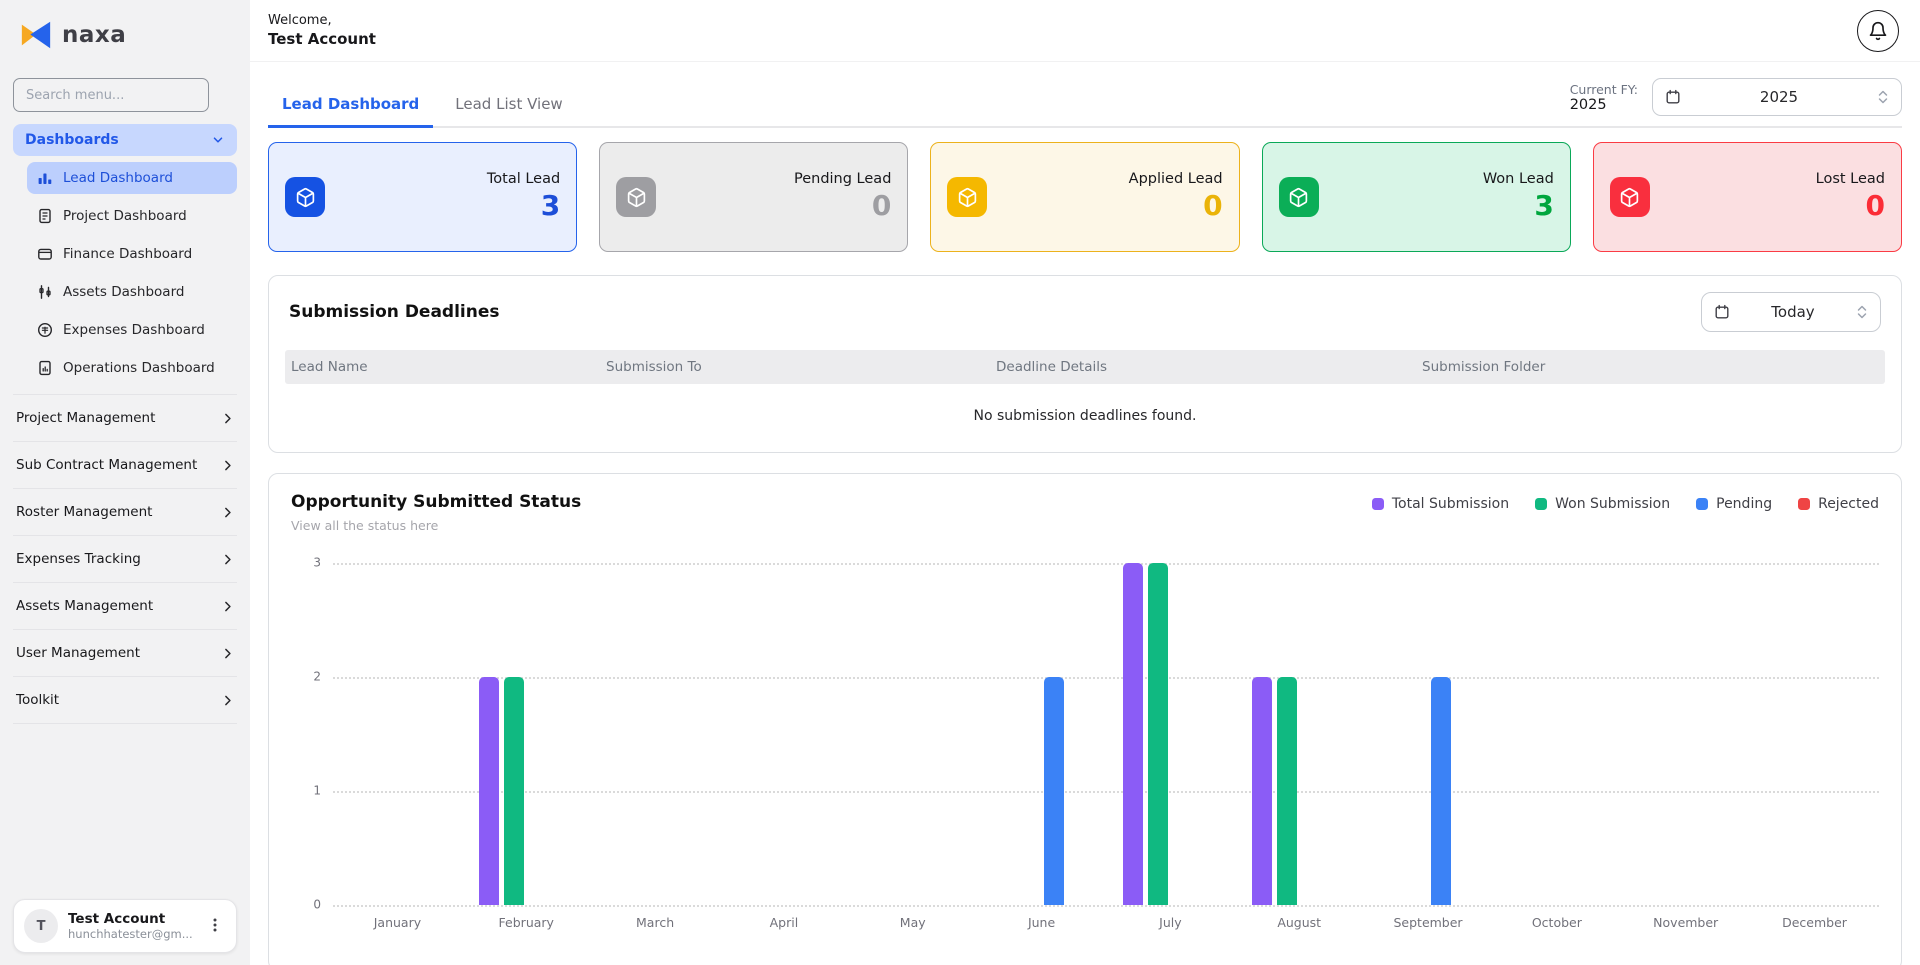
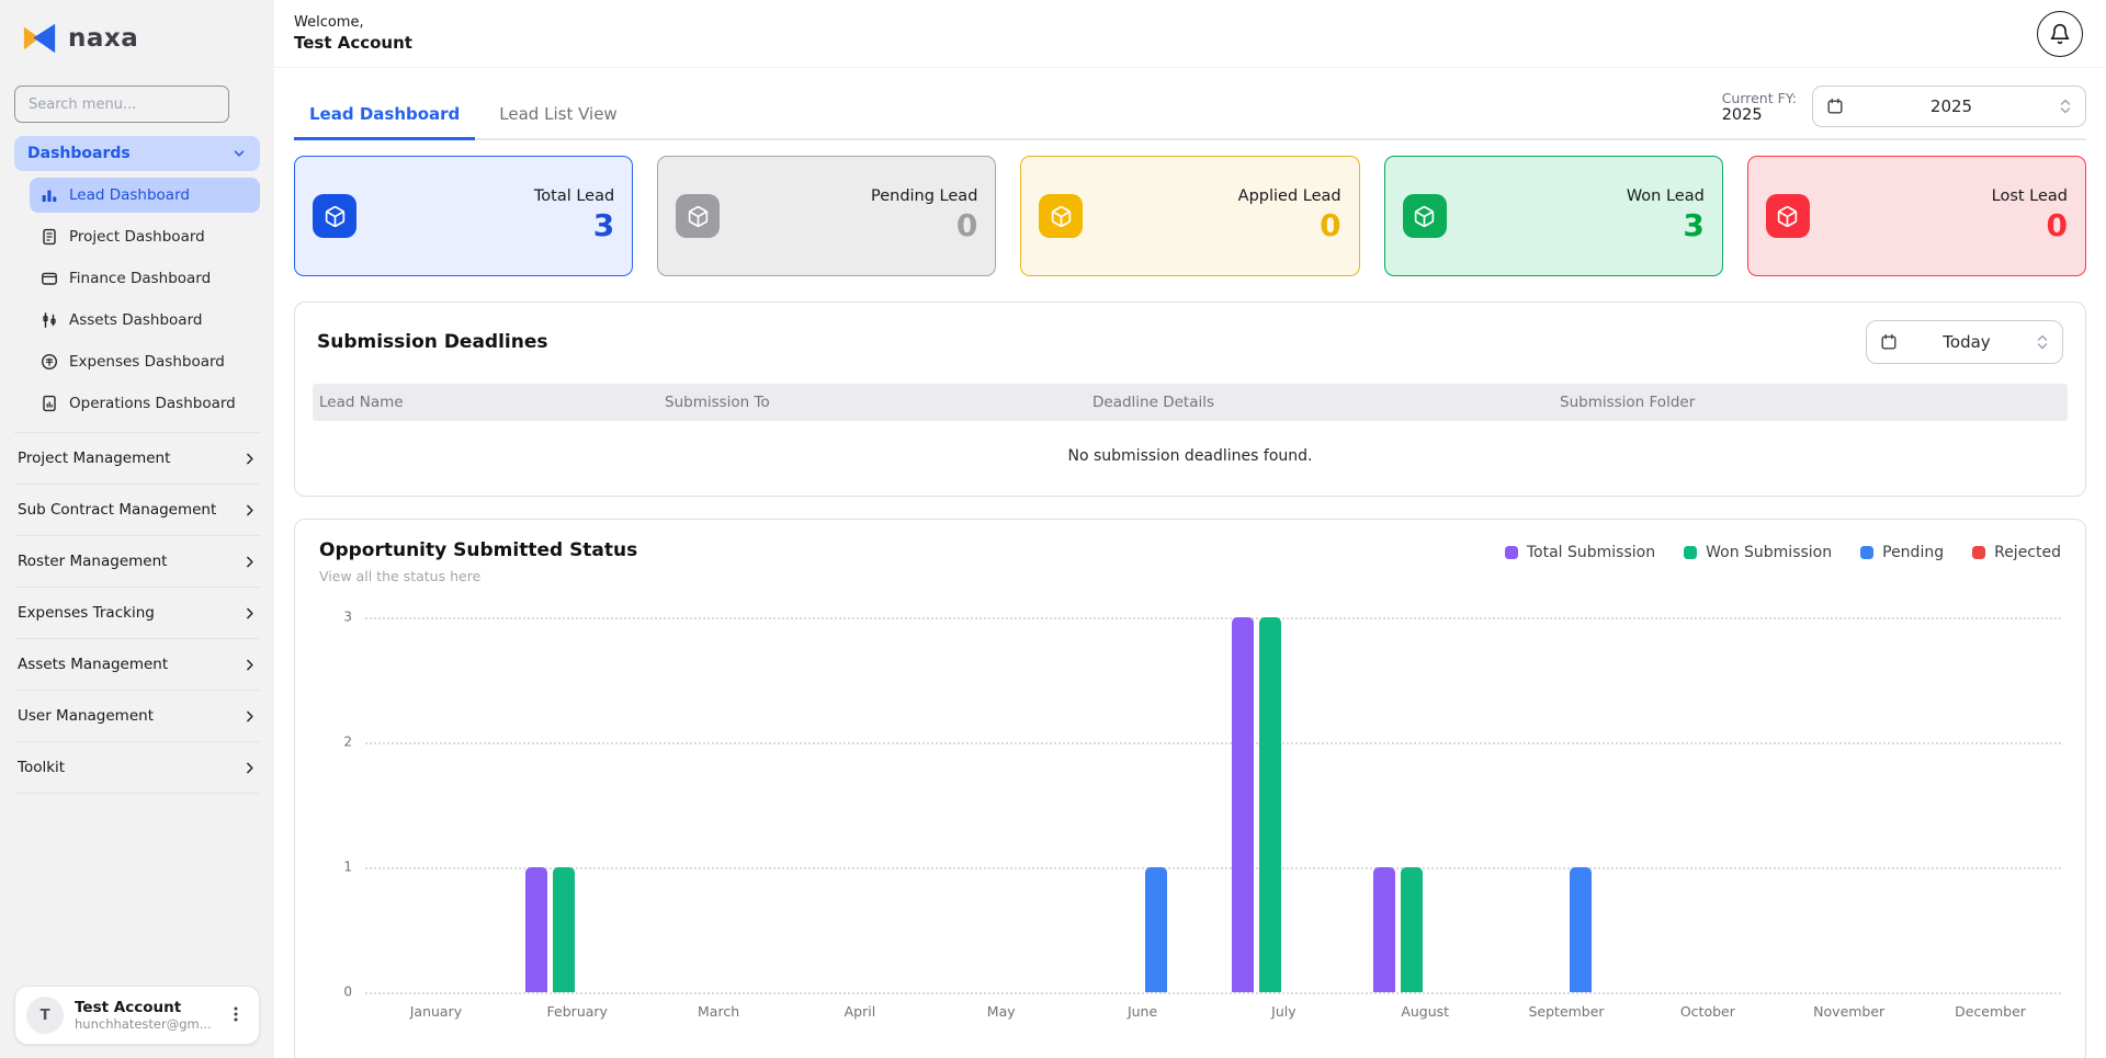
Total Submission/February: 2 -> 1
Won Submission/February: 2 -> 1
Pending/June: 2 -> 1
Total Submission/August: 2 -> 1
Won Submission/August: 2 -> 1
Pending/September: 2 -> 1
